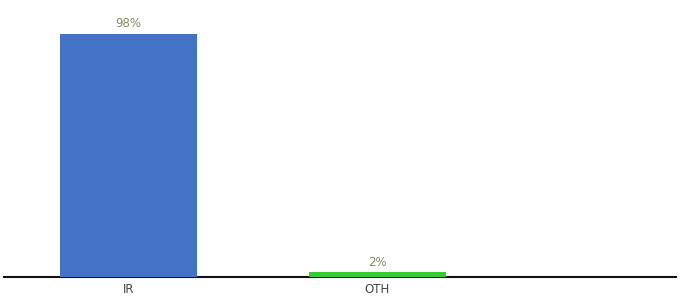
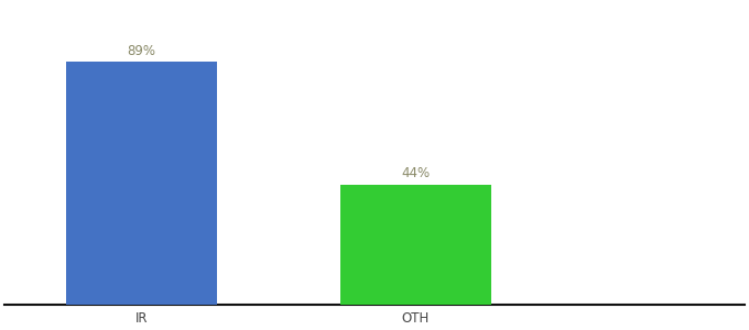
IR: 98% -> 89%
OTH: 2% -> 44%
